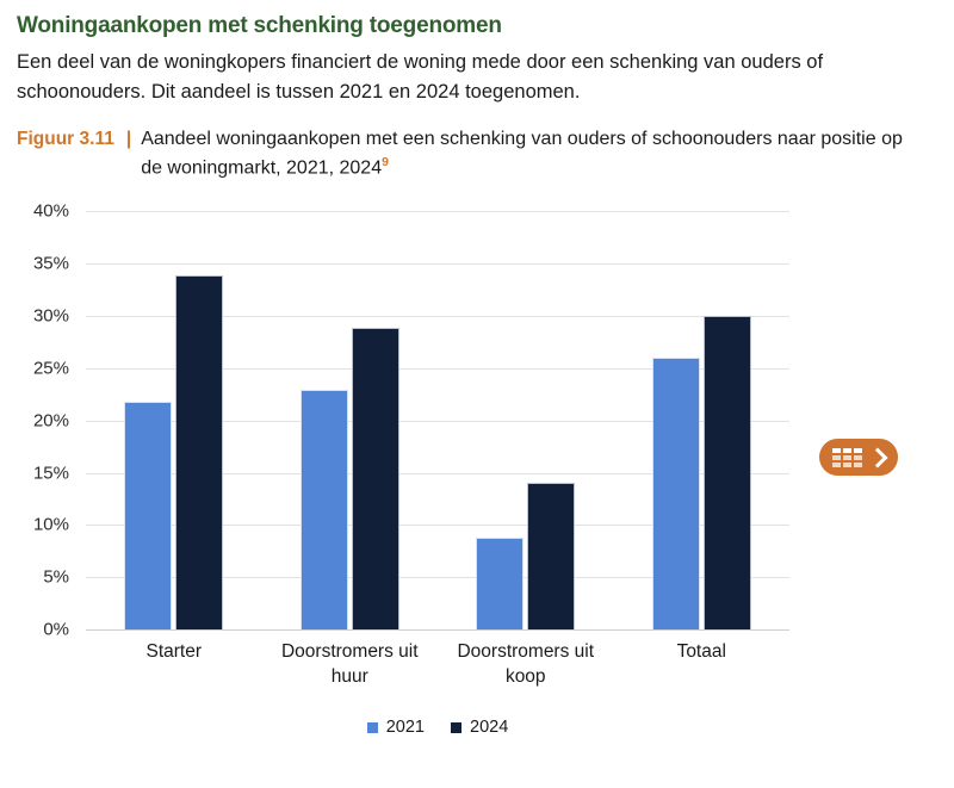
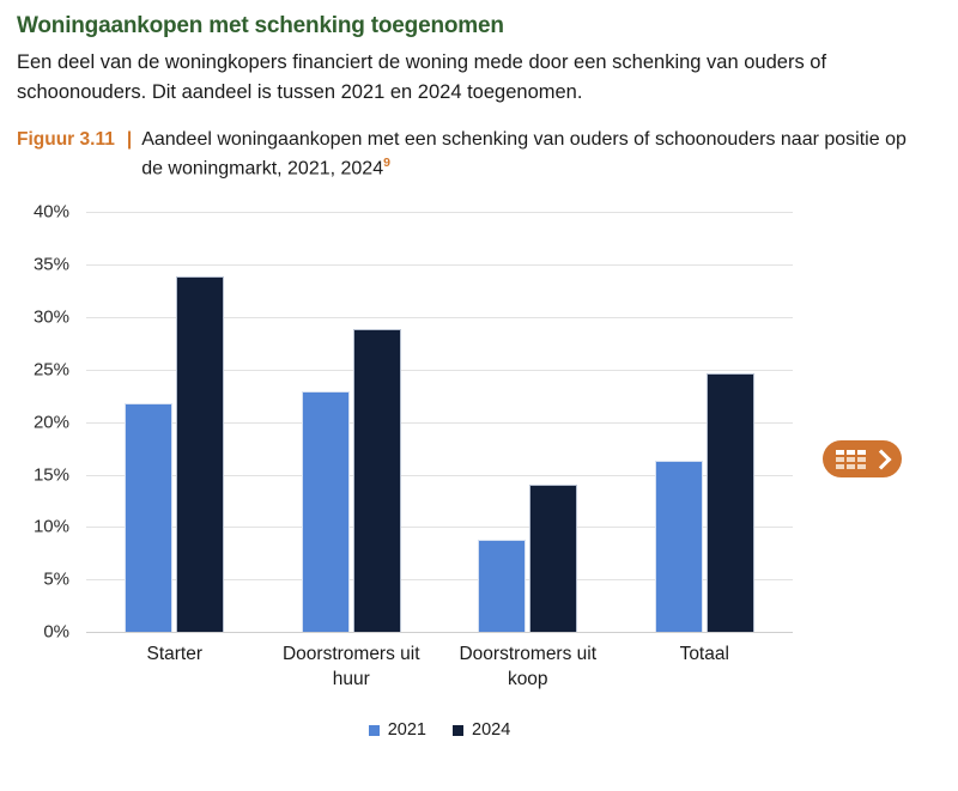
2021/Totaal: 26% -> 16%
2024/Totaal: 30% -> 25%
